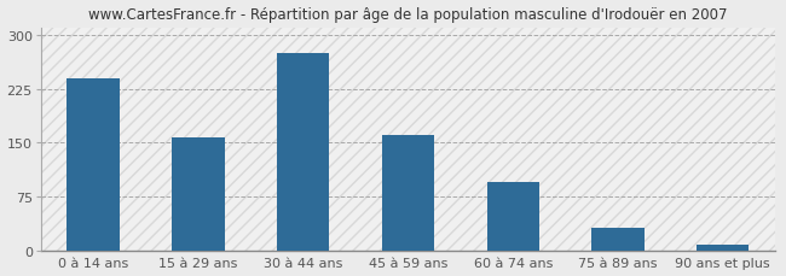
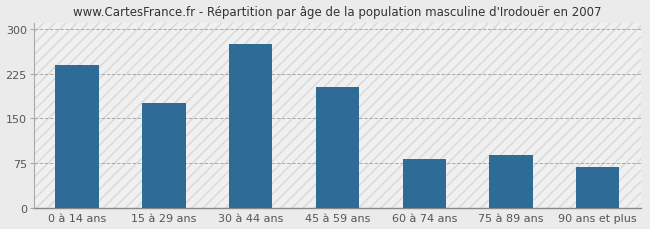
15 à 29 ans: 158 -> 176
45 à 59 ans: 160 -> 202
60 à 74 ans: 95 -> 82
75 à 89 ans: 32 -> 88
90 ans et plus: 8 -> 68
